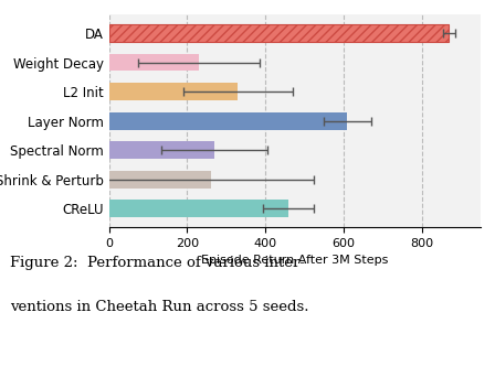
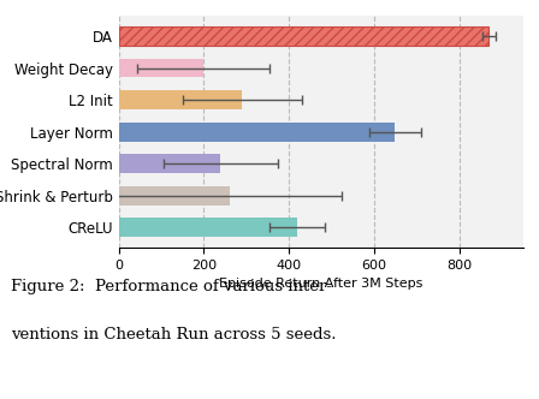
Weight Decay: 230 -> 200
L2 Init: 330 -> 290
Layer Norm: 610 -> 650
Spectral Norm: 270 -> 240
CReLU: 460 -> 420
